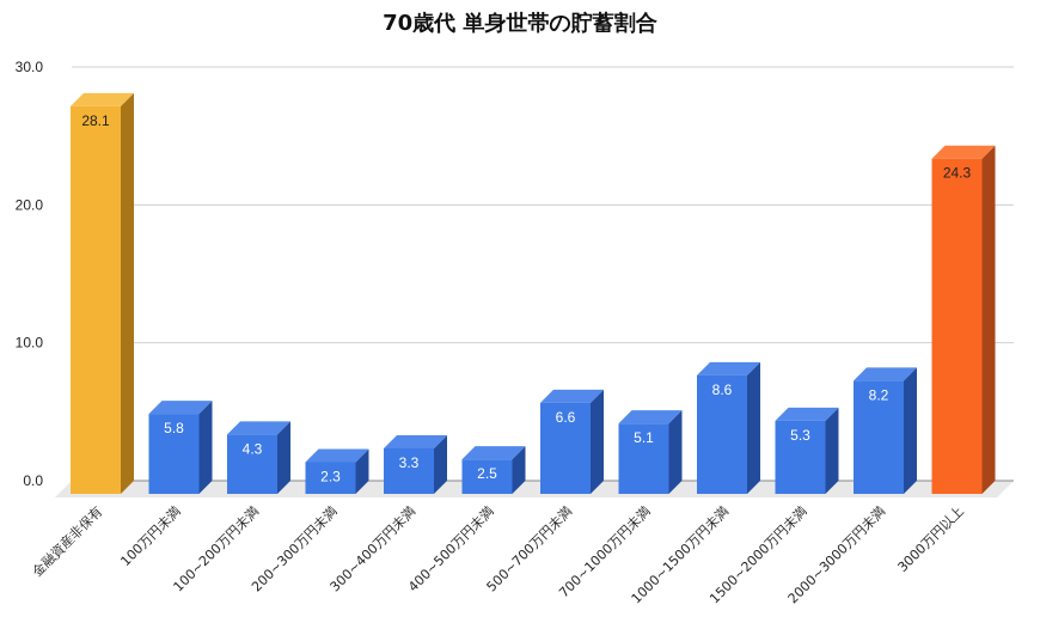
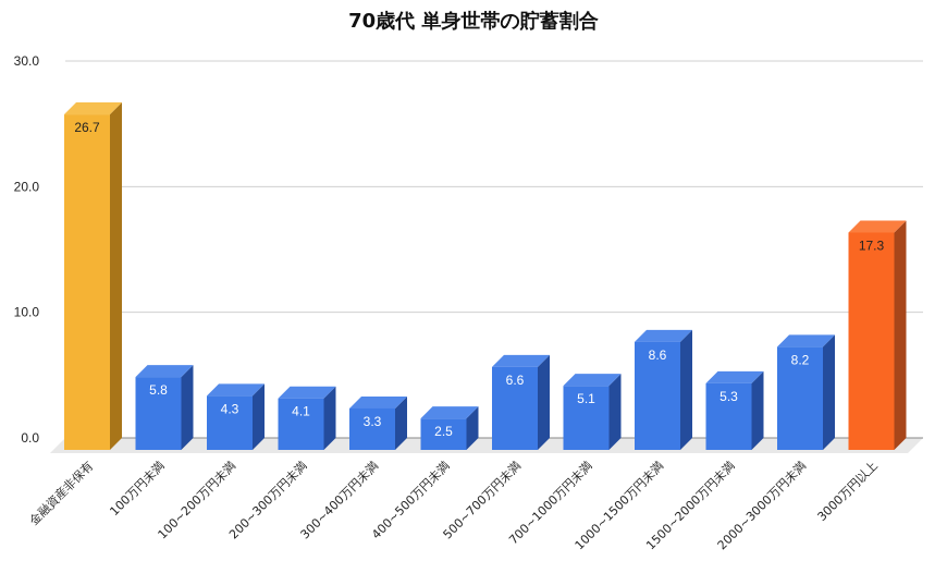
金融資産非保有: 28.1 -> 26.7
200~300万円未満: 2.3 -> 4.1
3000万円以上: 24.3 -> 17.3
